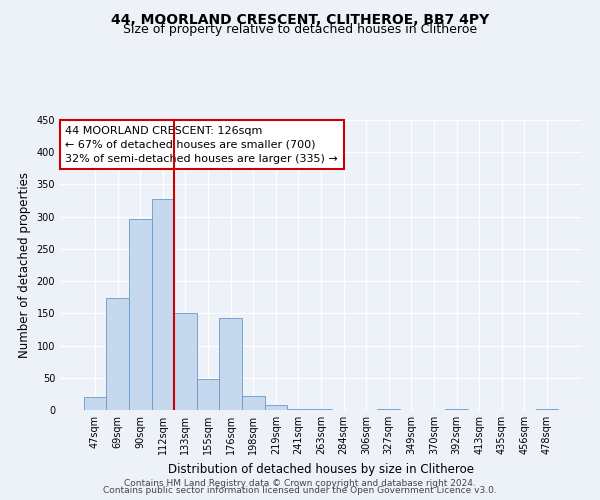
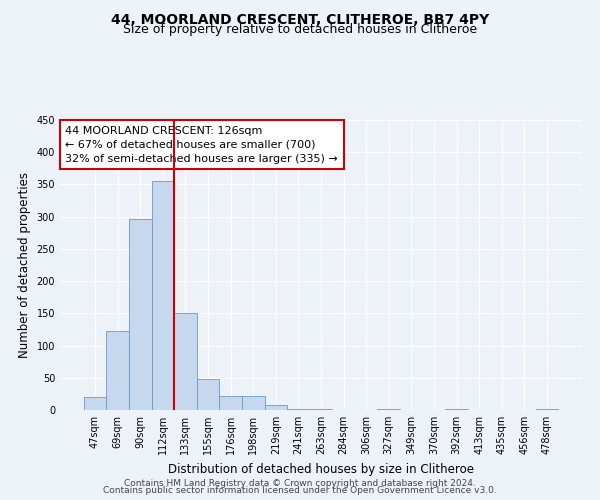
69sqm: 174 -> 123
112sqm: 328 -> 355
176sqm: 142 -> 22
